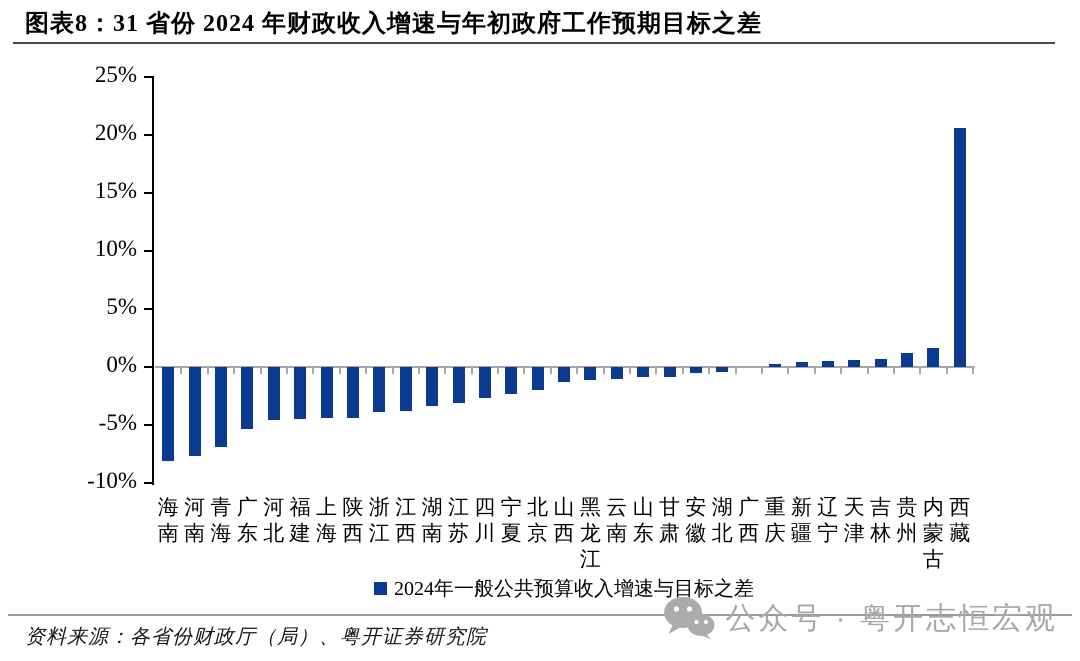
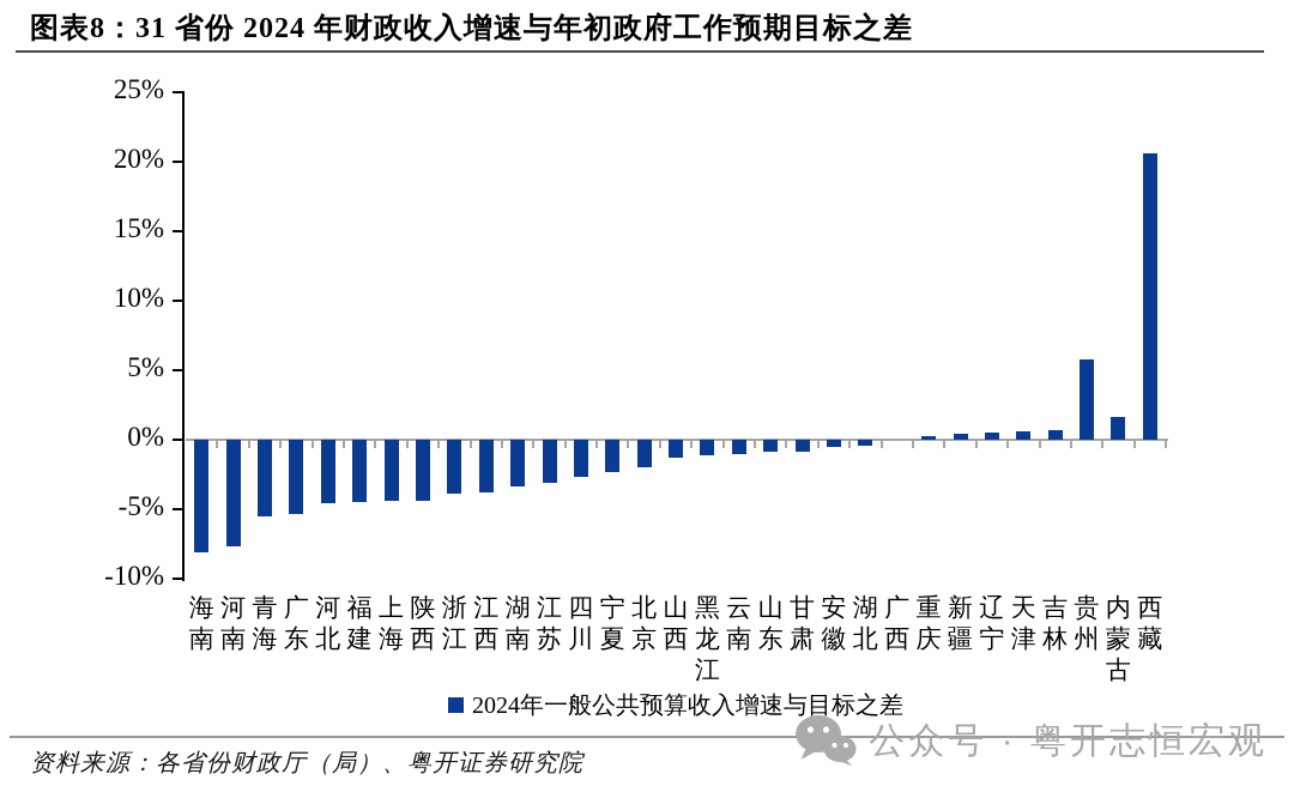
青海: -6.9% -> -5.5%
贵州: 1.2% -> 5.8%
